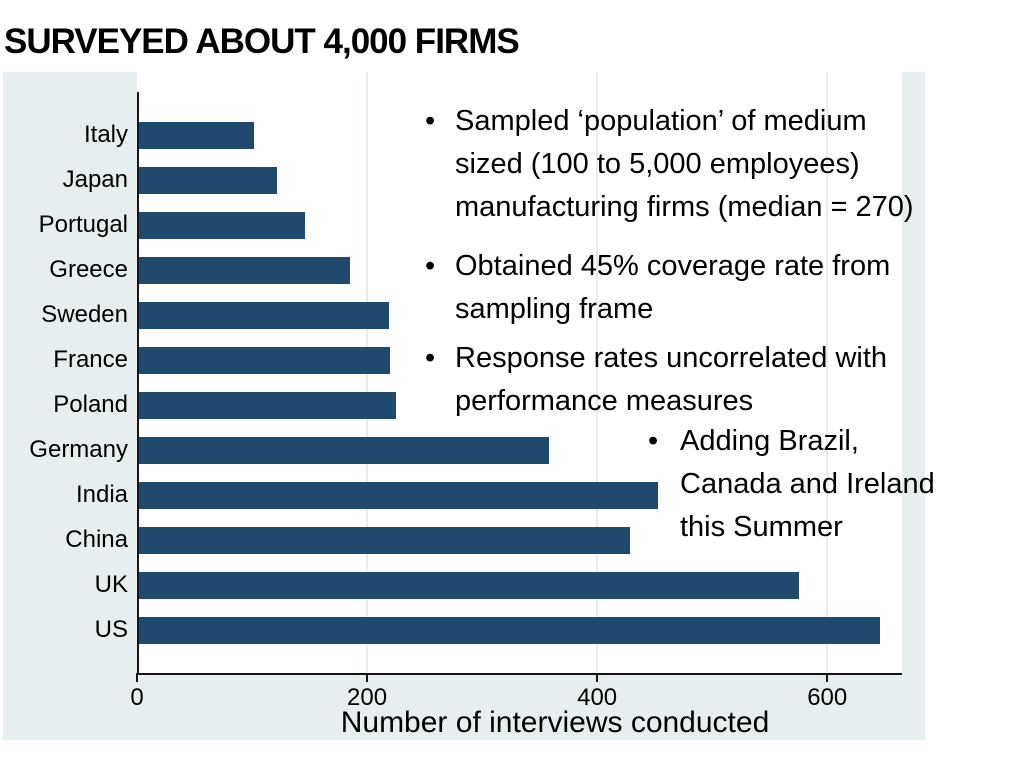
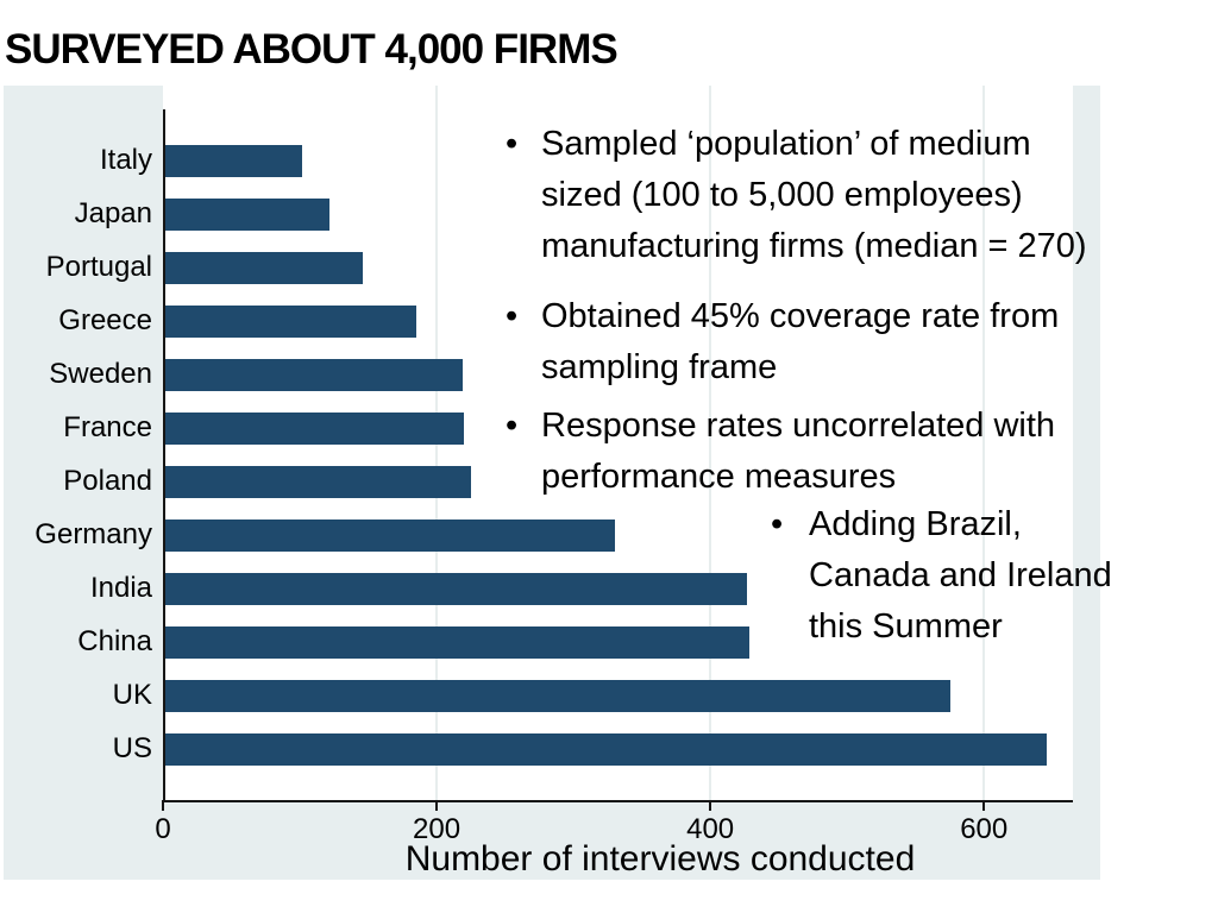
Germany: 356 -> 329
India: 451 -> 425
